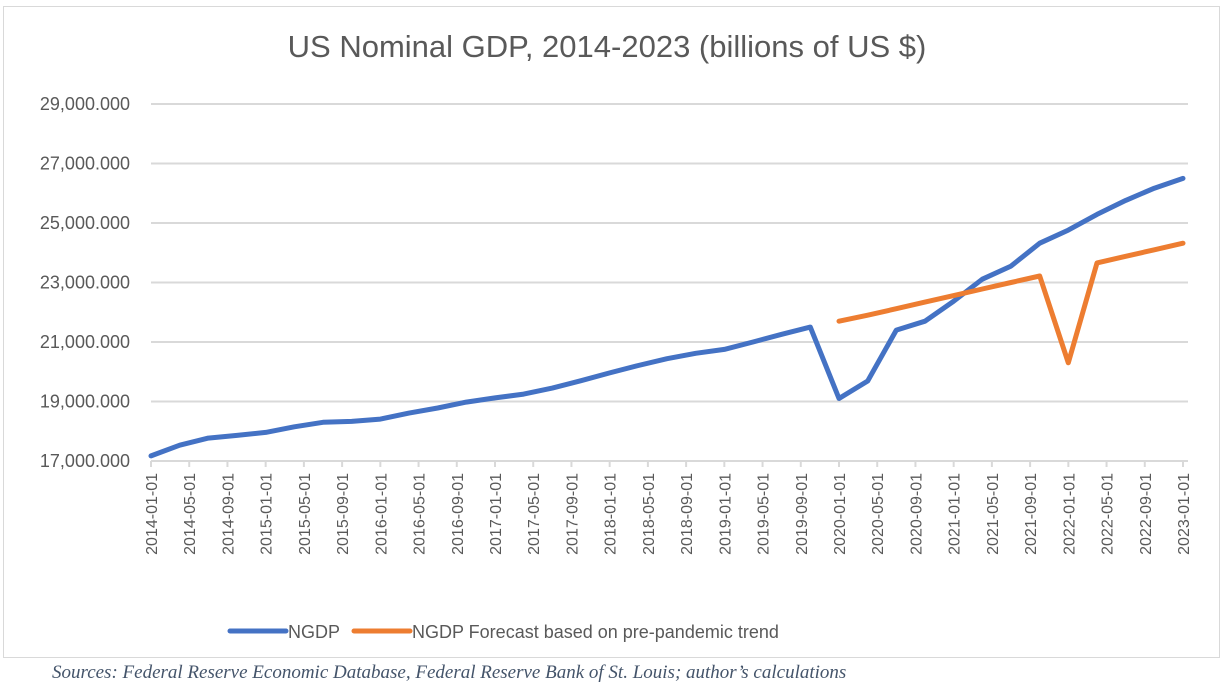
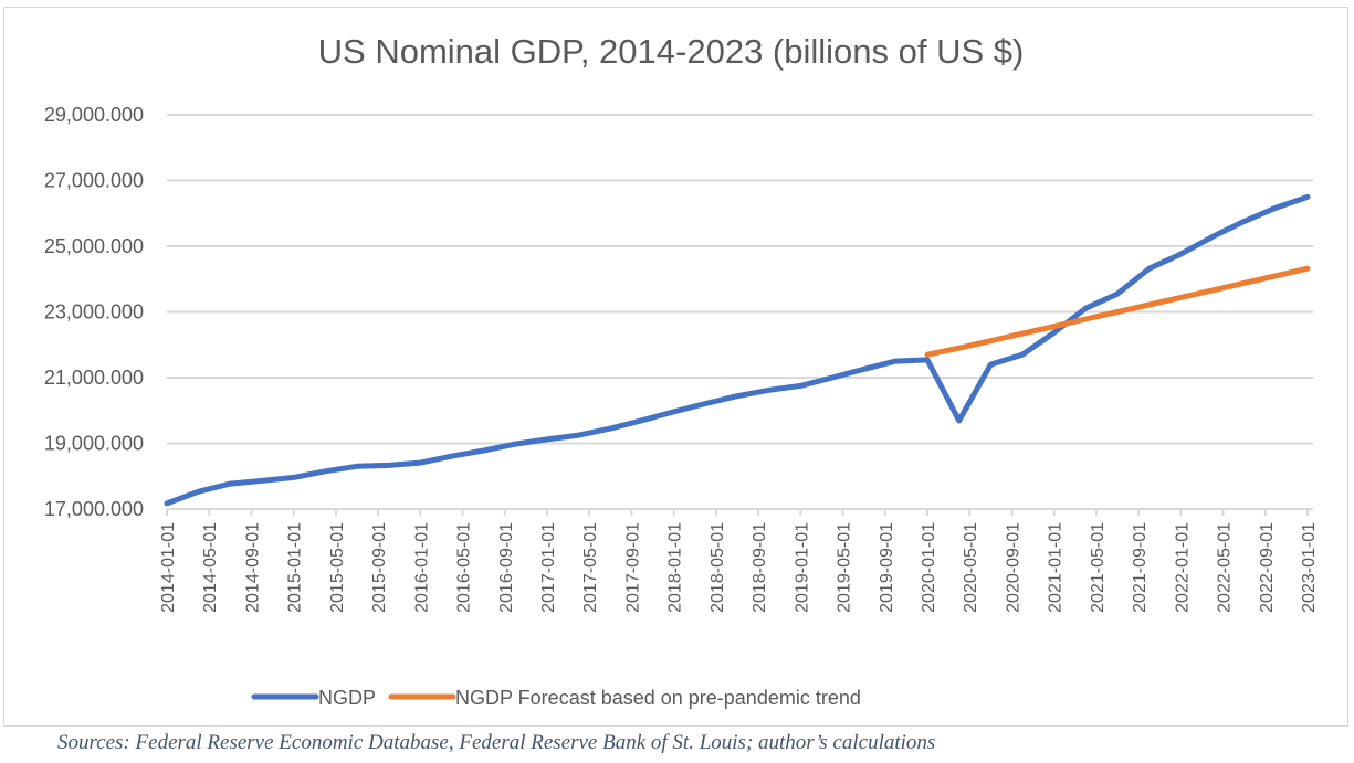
NGDP/2020-01-01: 19100 -> 21500
NGDP Forecast based on pre-pandemic trend/2022-01-01: 20300 -> 23400
